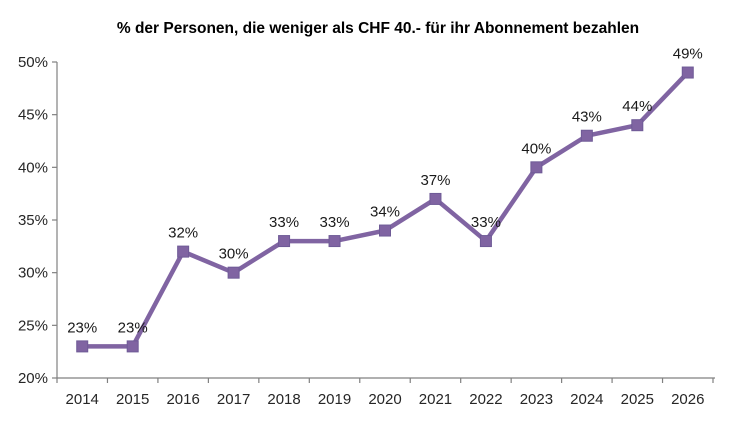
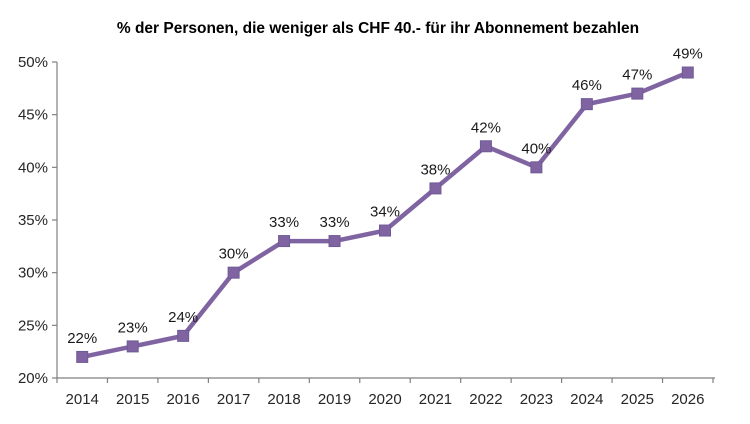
2014: 23% -> 22%
2016: 32% -> 24%
2021: 37% -> 38%
2022: 33% -> 42%
2024: 43% -> 46%
2025: 44% -> 47%
